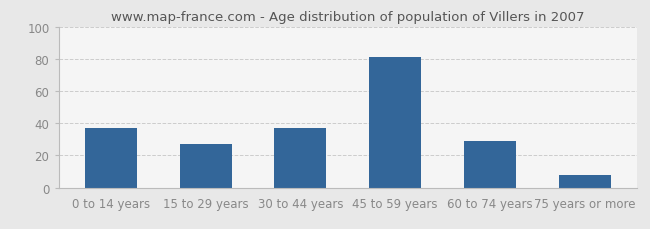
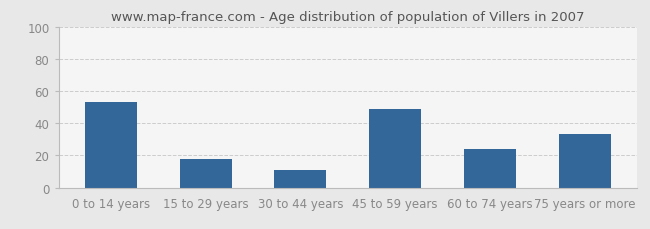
0 to 14 years: 37 -> 53
15 to 29 years: 27 -> 18
30 to 44 years: 37 -> 11
45 to 59 years: 81 -> 49
60 to 74 years: 29 -> 24
75 years or more: 8 -> 33
